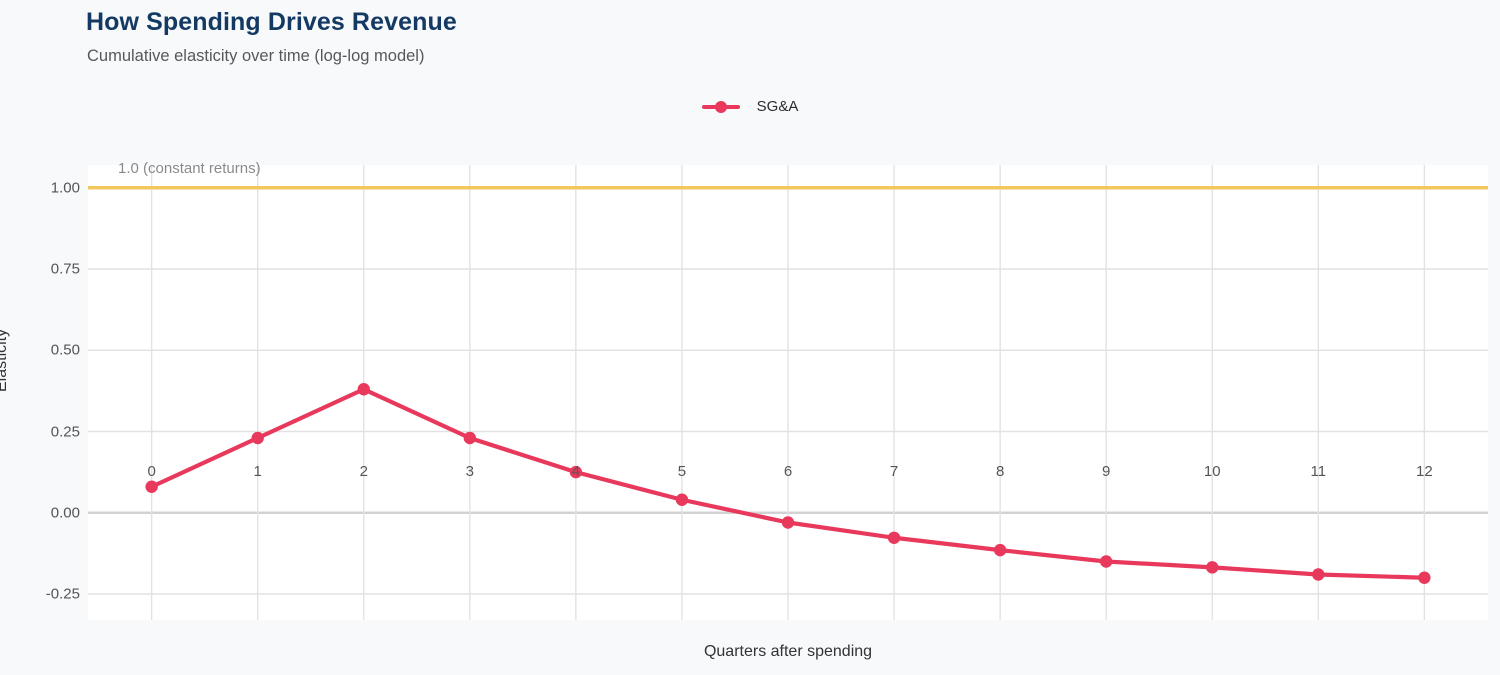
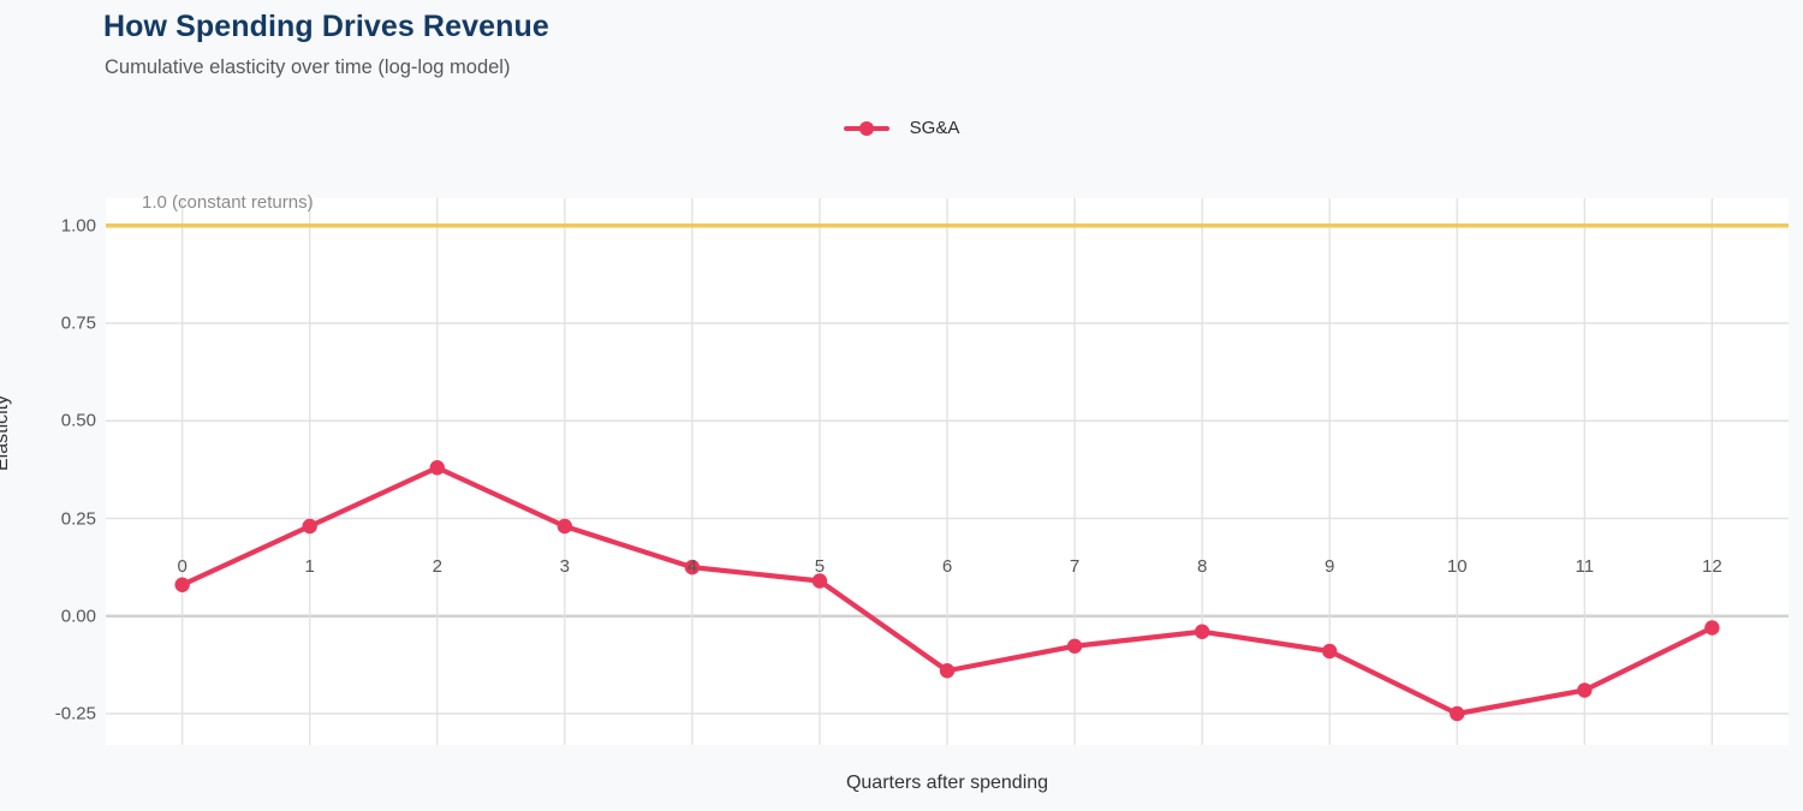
5: 0.04 -> 0.09
6: -0.03 -> -0.14
8: -0.12 -> -0.04
9: -0.15 -> -0.09
10: -0.17 -> -0.25
12: -0.20 -> -0.03
